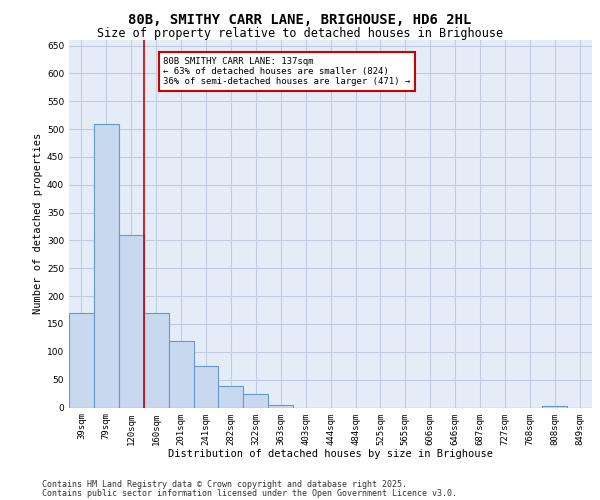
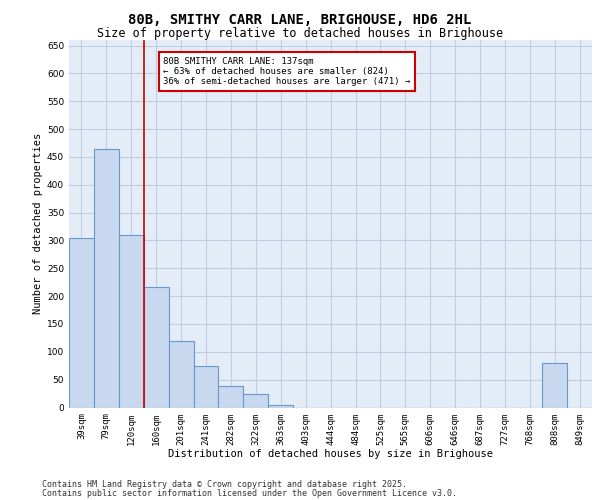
39sqm: 170 -> 304
79sqm: 510 -> 464
160sqm: 170 -> 216
808sqm: 3 -> 80
